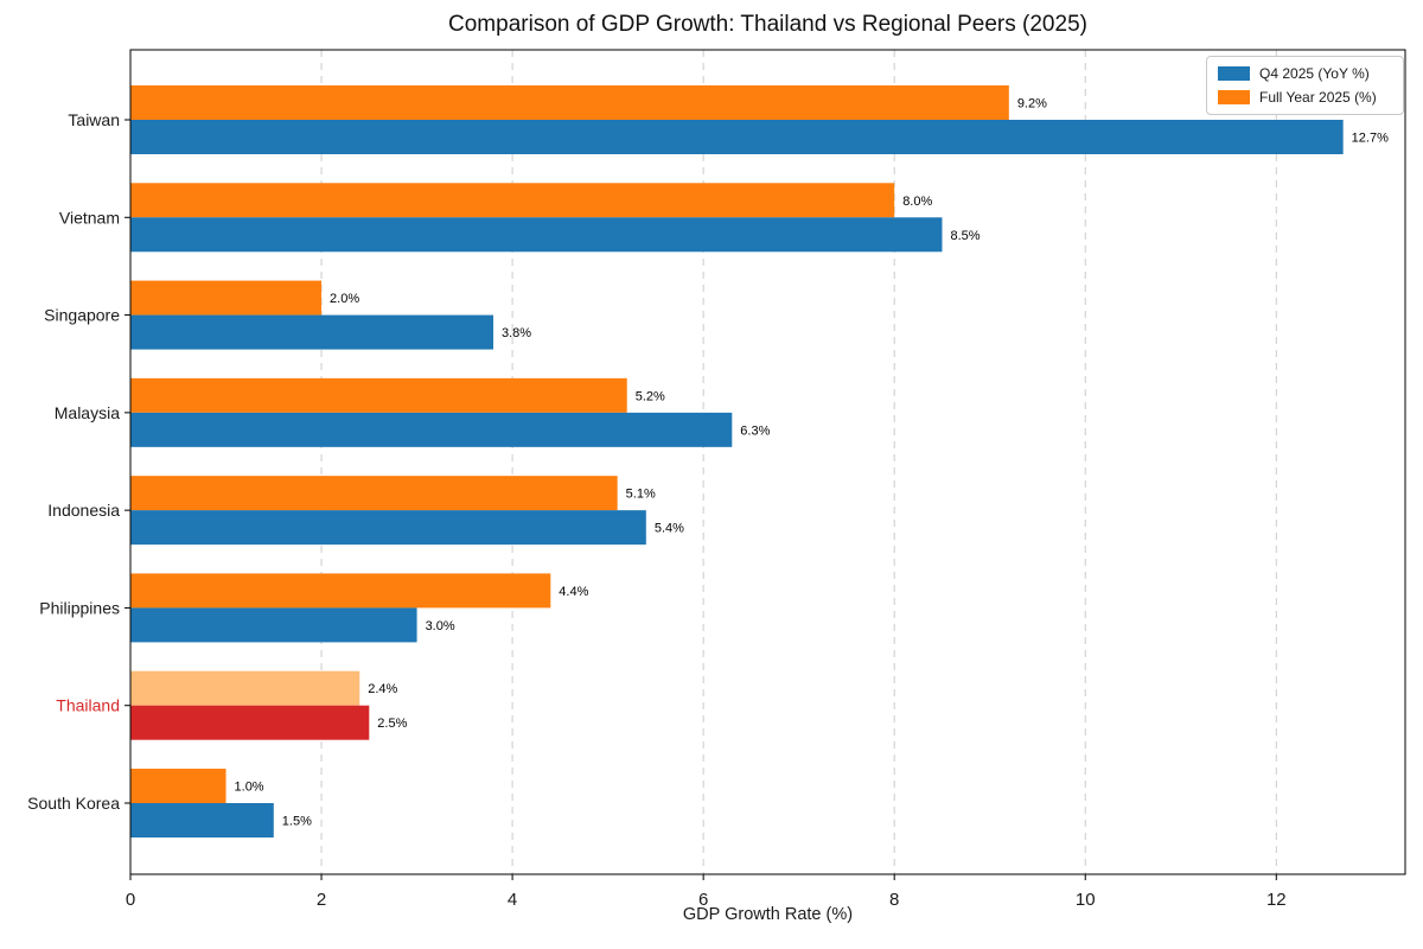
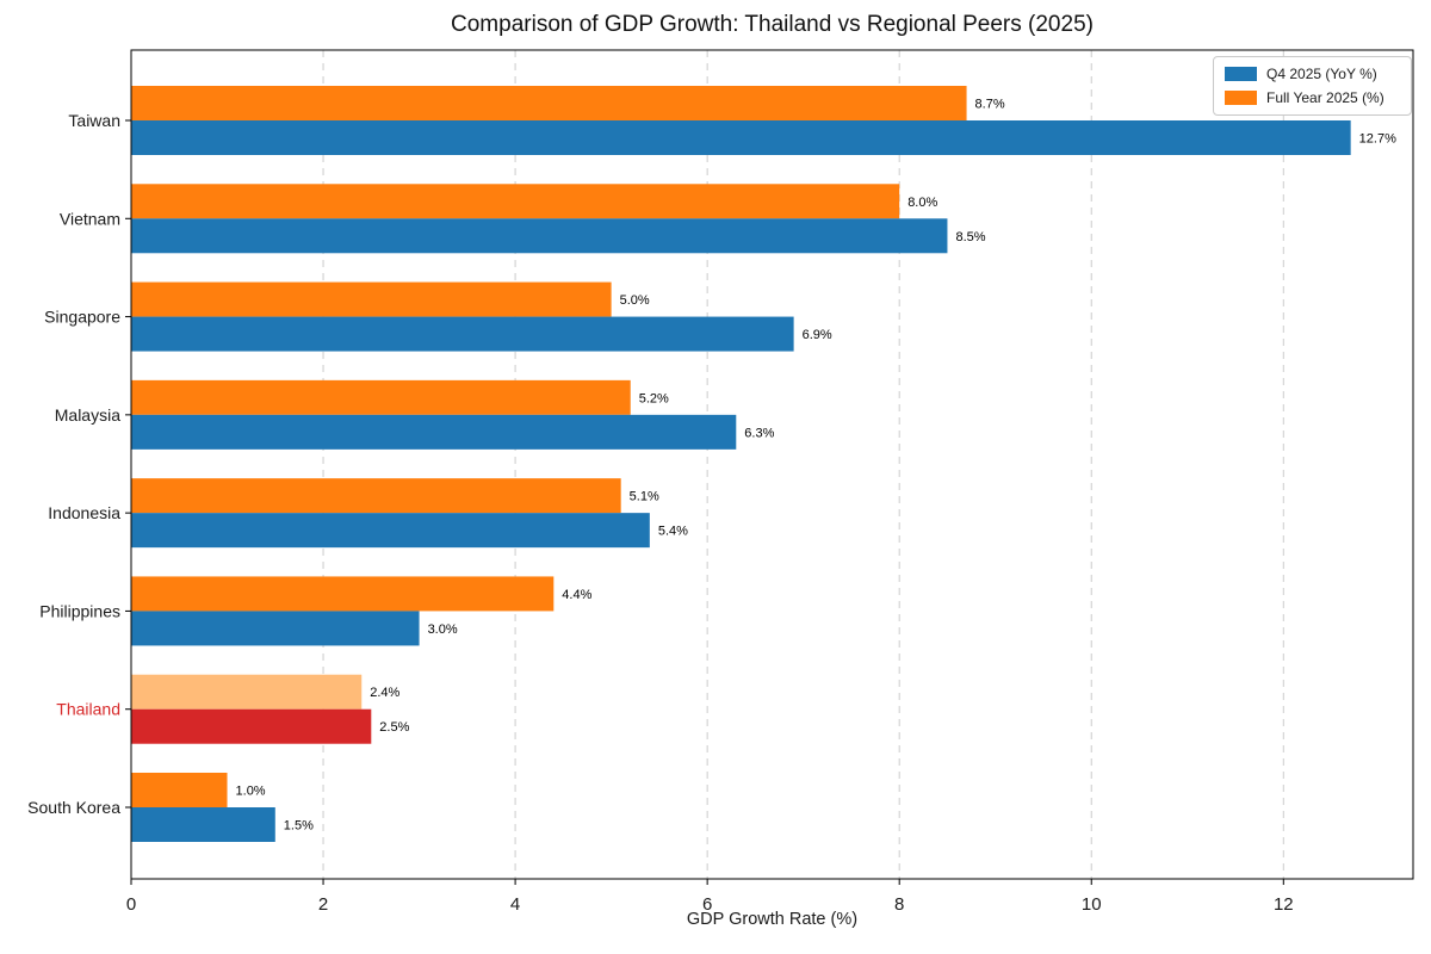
Full Year 2025 (%)/Taiwan: 9.2% -> 8.7%
Q4 2025 (YoY %)/Singapore: 3.8% -> 6.9%
Full Year 2025 (%)/Singapore: 2.0% -> 5.0%
